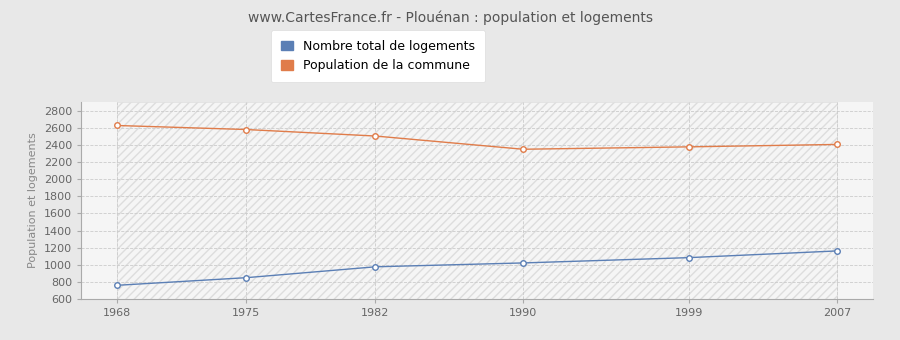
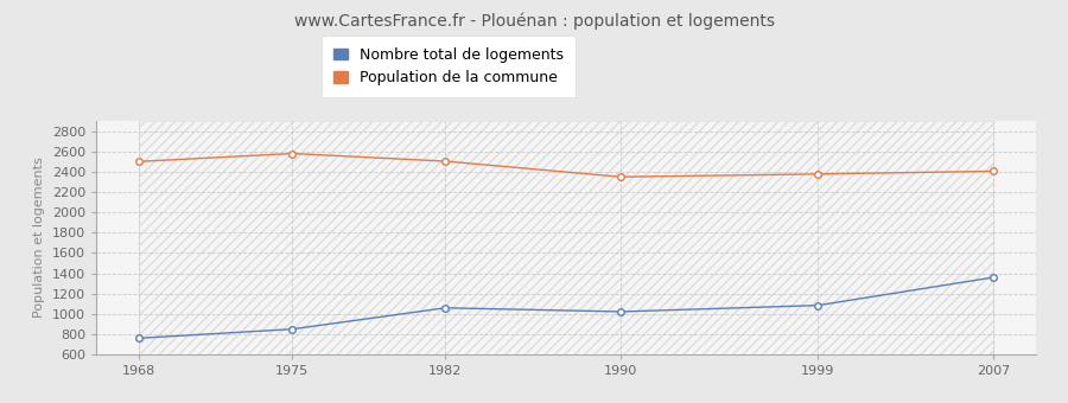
Population de la commune/1968: 2630 -> 2500
Nombre total de logements/1982: 980 -> 1060
Nombre total de logements/2007: 1160 -> 1360
